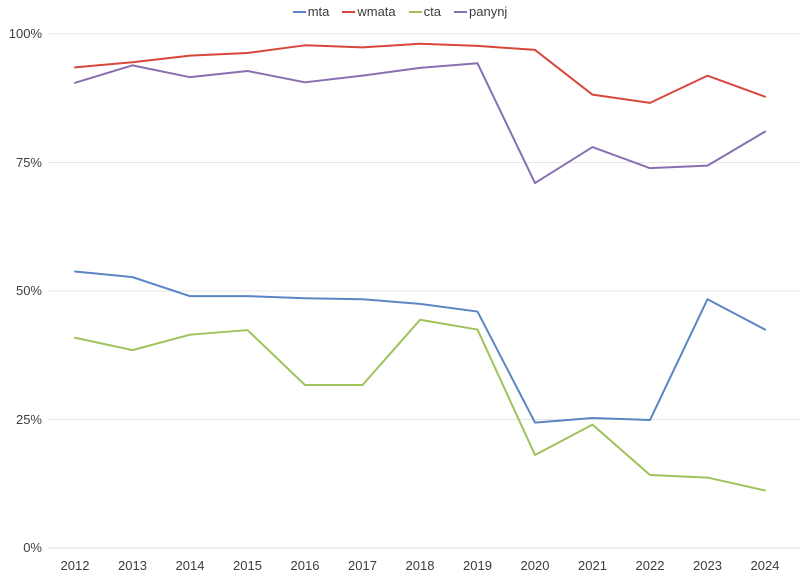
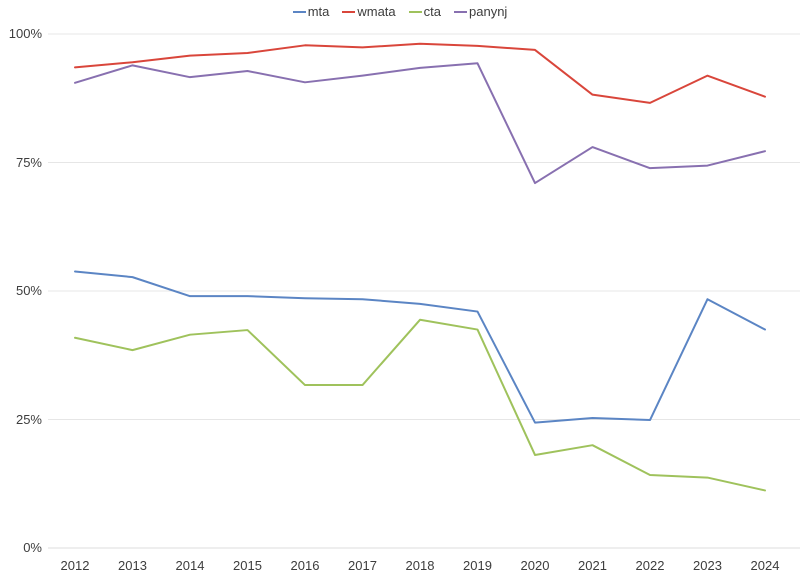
cta/2021: 24% -> 20%
panynj/2024: 81% -> 77%
